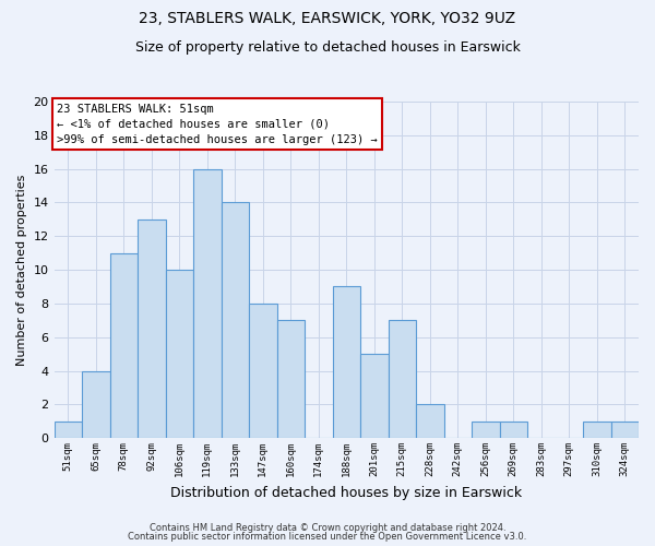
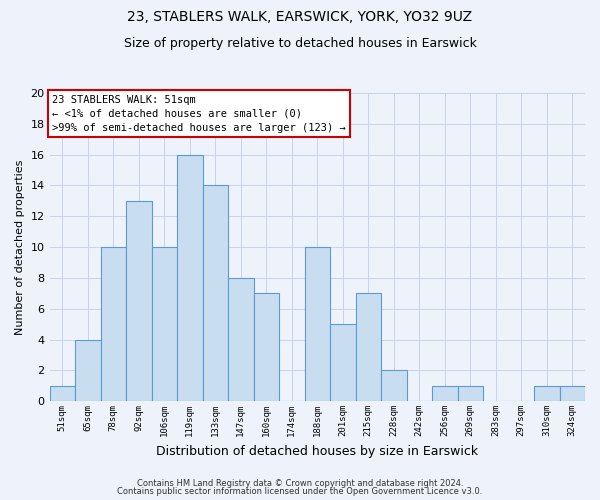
78sqm: 11 -> 10
188sqm: 9 -> 10
